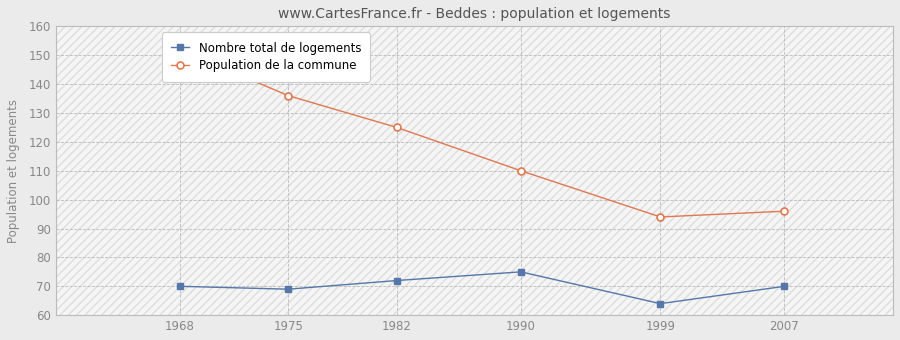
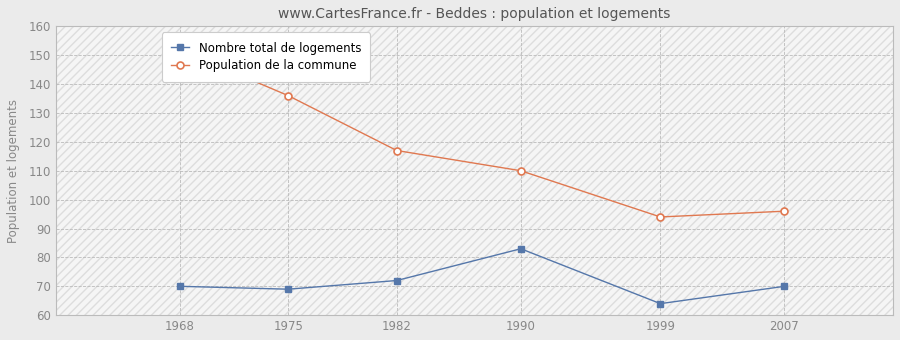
Population de la commune/1982: 125 -> 117
Nombre total de logements/1990: 75 -> 83
